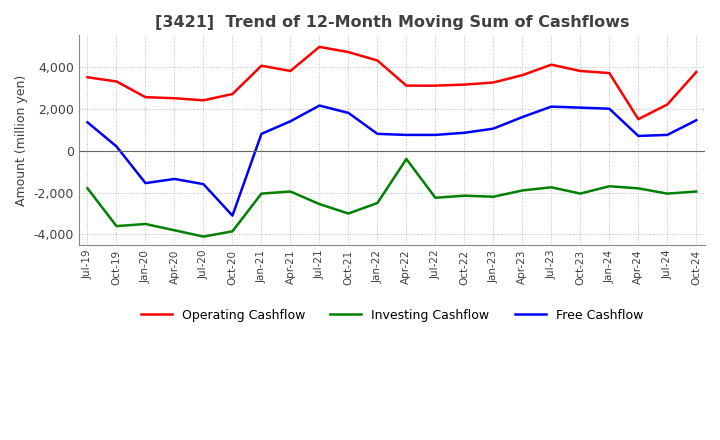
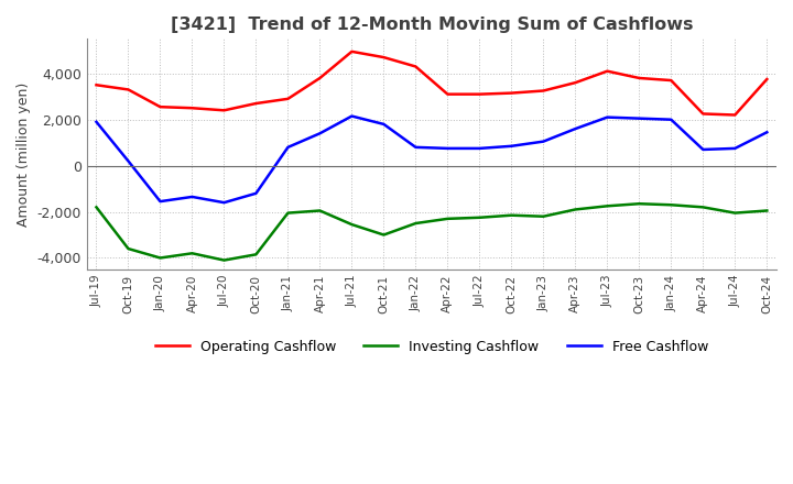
Free Cashflow/Jul-19: 1,350 -> 1,900
Investing Cashflow/Jan-20: -3,500 -> -4,000
Free Cashflow/Oct-20: -3,100 -> -1,200
Operating Cashflow/Jan-21: 4,050 -> 2,900
Investing Cashflow/Apr-22: -400 -> -2,300
Investing Cashflow/Oct-23: -2,050 -> -1,650
Operating Cashflow/Apr-24: 1,500 -> 2,250
